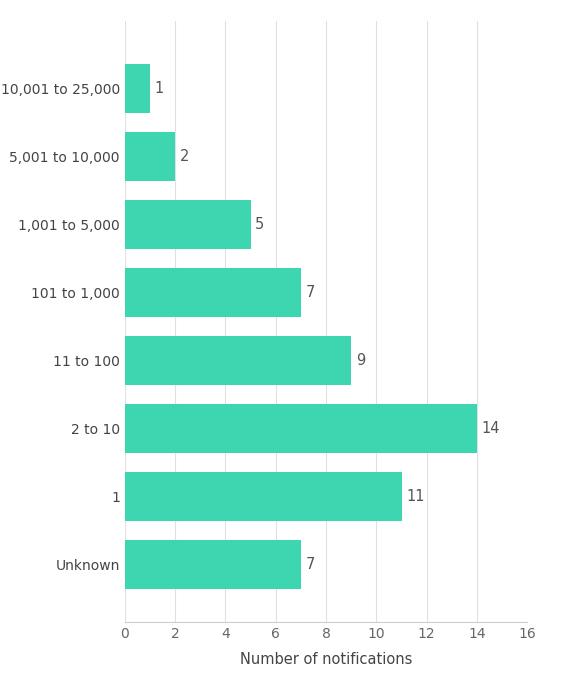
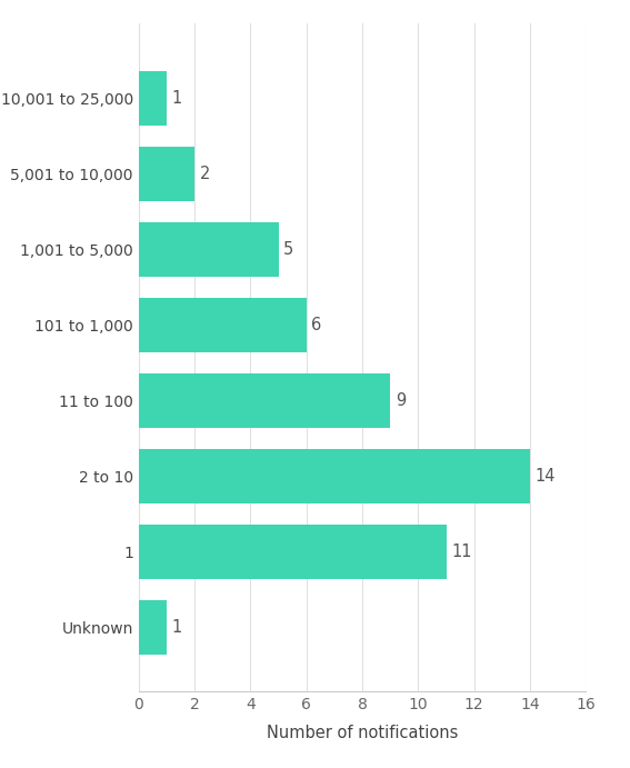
101 to 1,000: 7 -> 6
Unknown: 7 -> 1
